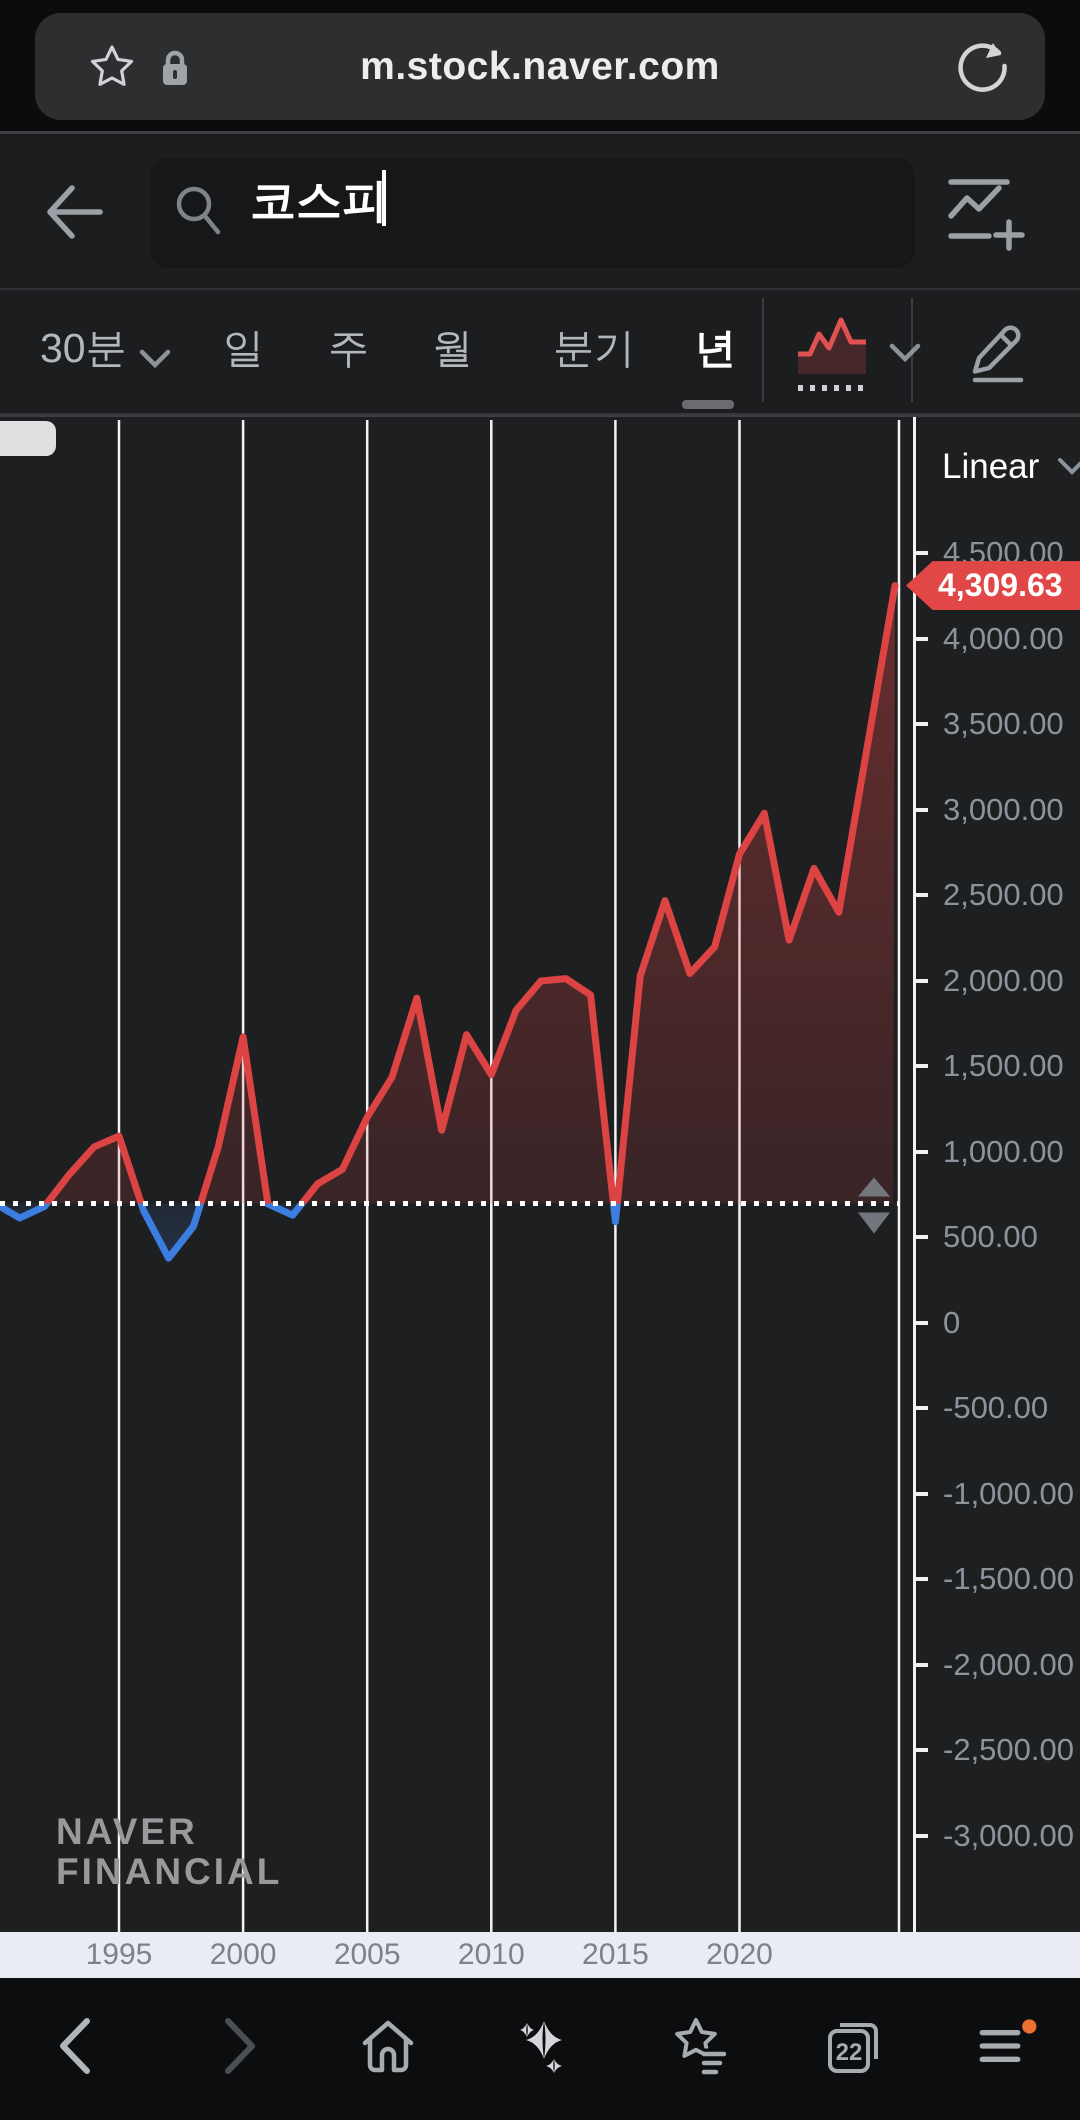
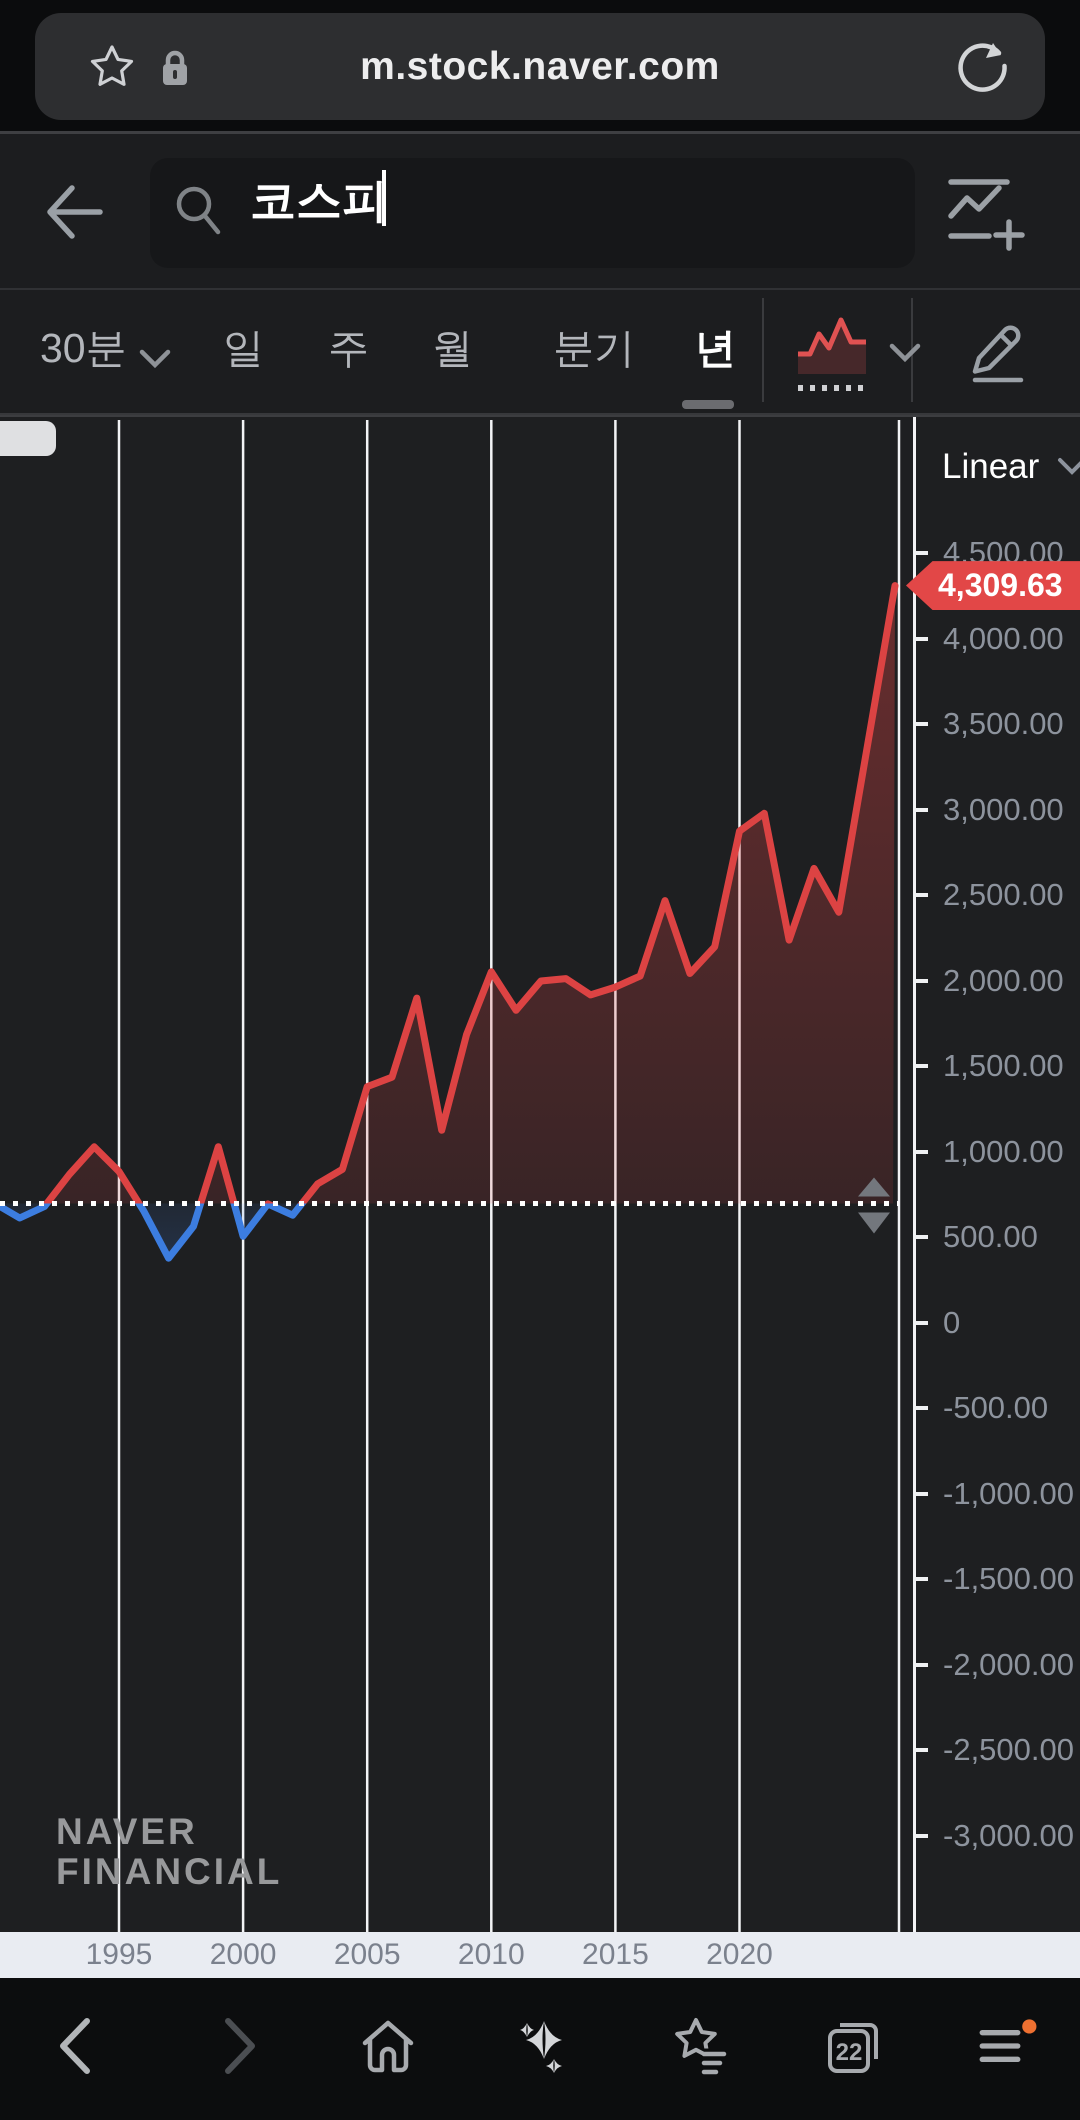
1995: 1090 -> 880
2000: 1670 -> 500
2005: 1200 -> 1380
2010: 1450 -> 2050
2015: 590 -> 1960
2020: 2740 -> 2870
